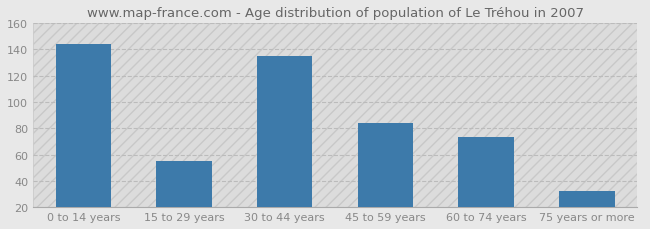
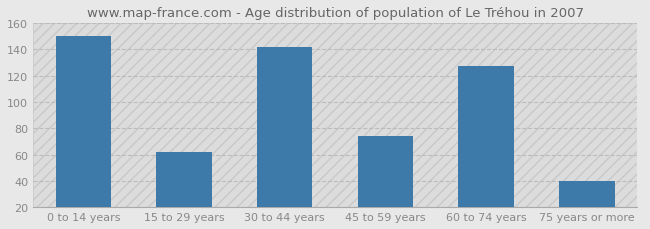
0 to 14 years: 144 -> 150
15 to 29 years: 55 -> 62
30 to 44 years: 135 -> 142
45 to 59 years: 84 -> 74
60 to 74 years: 73 -> 127
75 years or more: 32 -> 40
